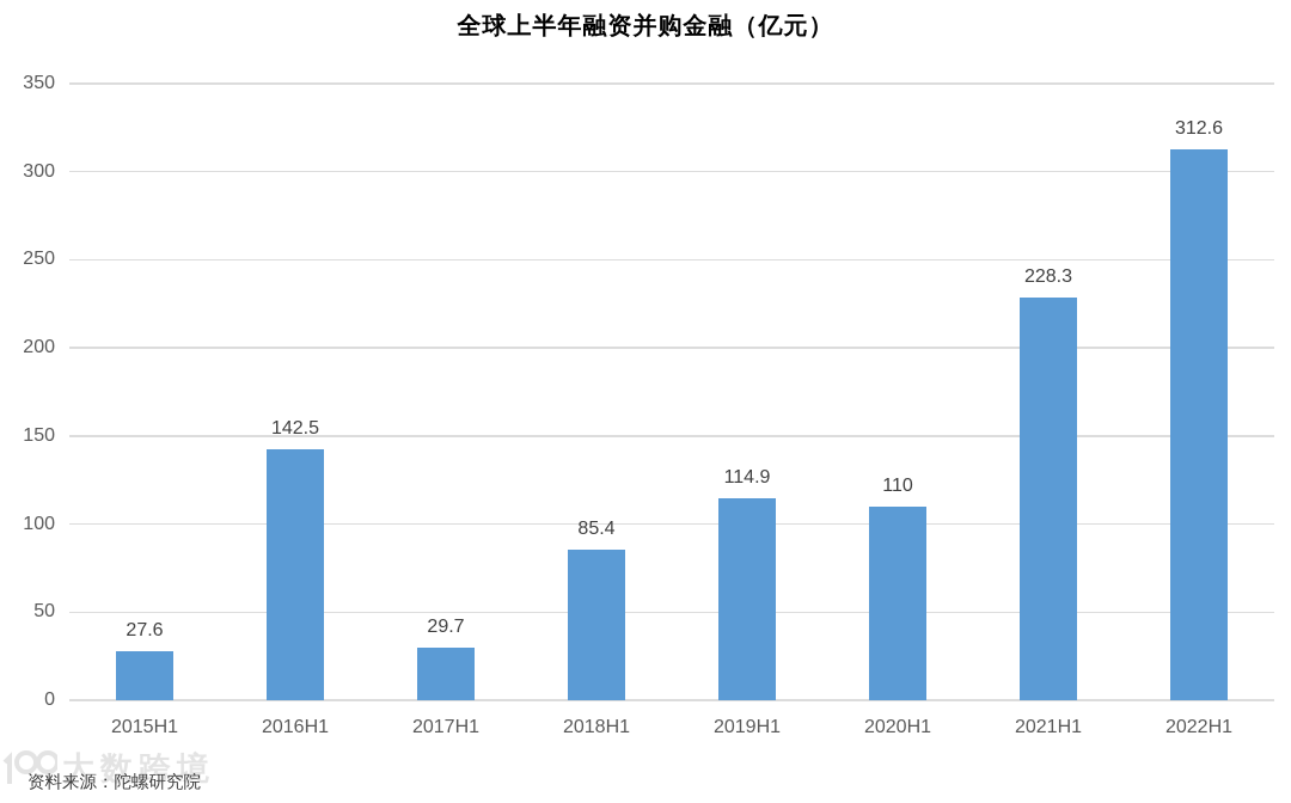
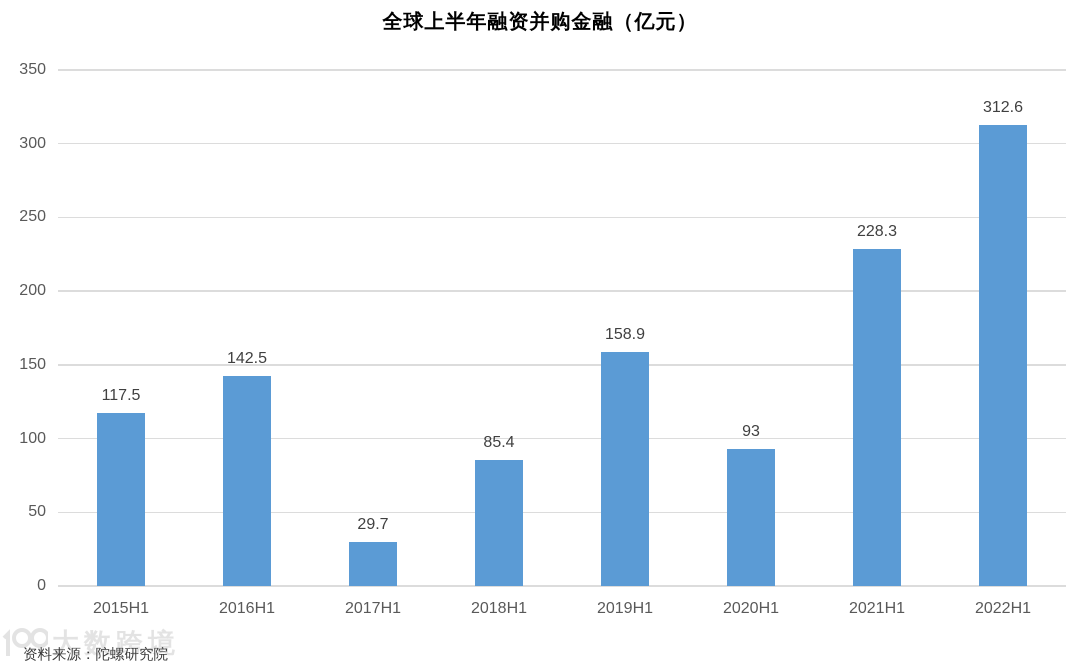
2015H1: 27.6 -> 117.5
2019H1: 114.9 -> 158.9
2020H1: 110 -> 93
